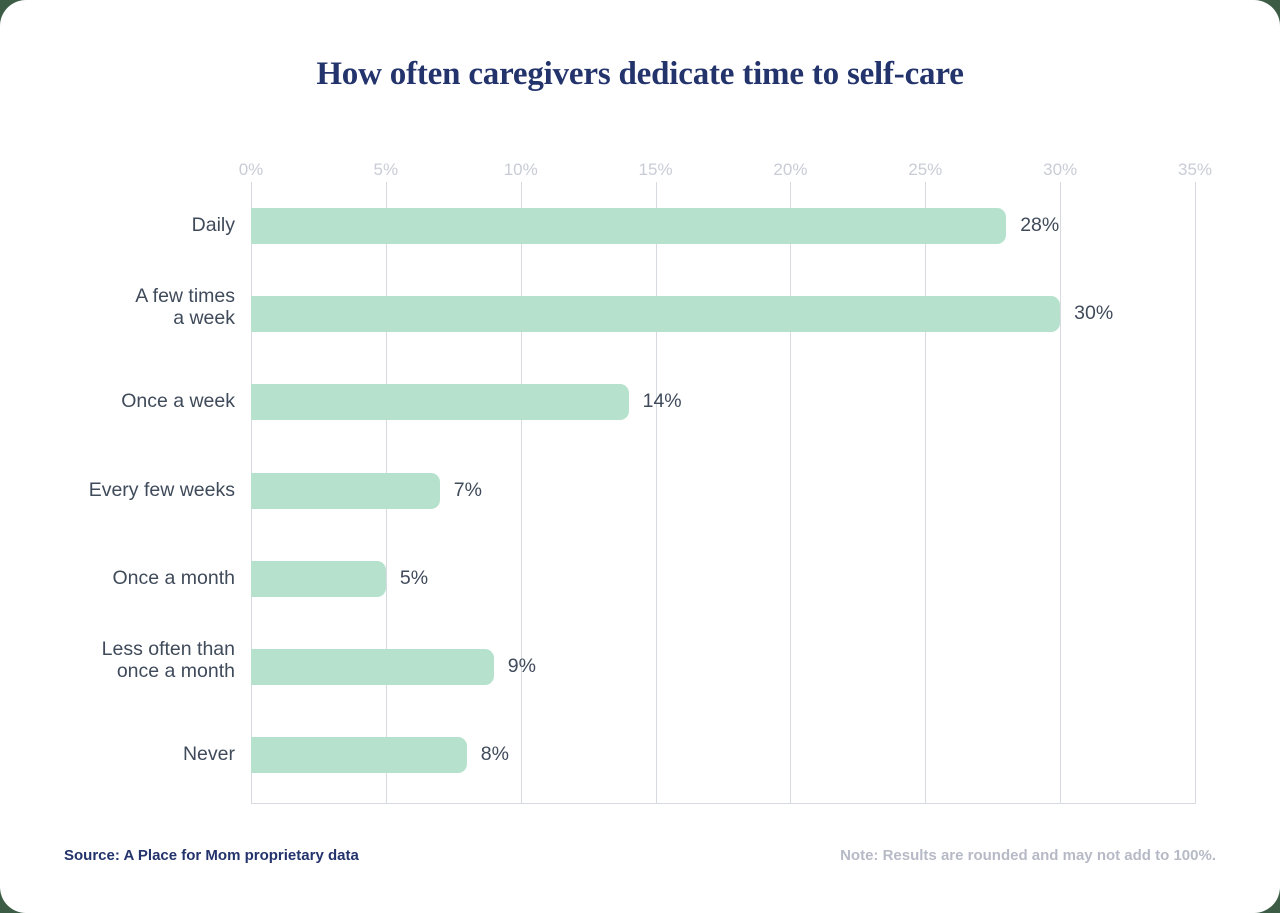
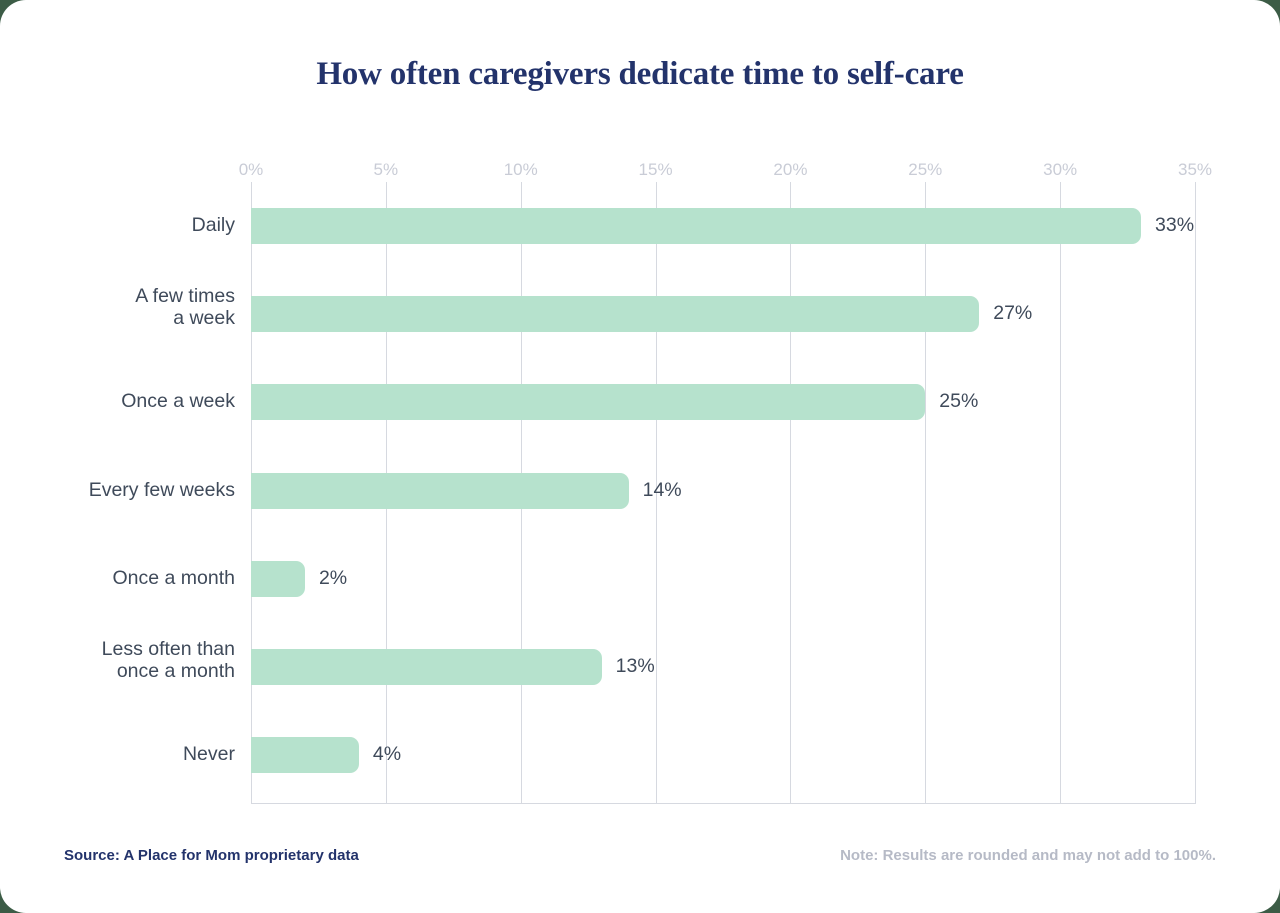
Daily: 28% -> 33%
A few times a week: 30% -> 27%
Once a week: 14% -> 25%
Every few weeks: 7% -> 14%
Once a month: 5% -> 2%
Less often than once a month: 9% -> 13%
Never: 8% -> 4%
